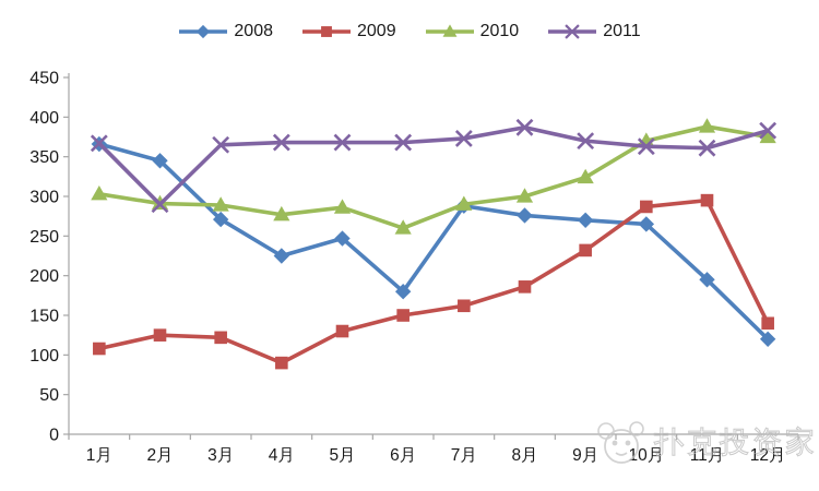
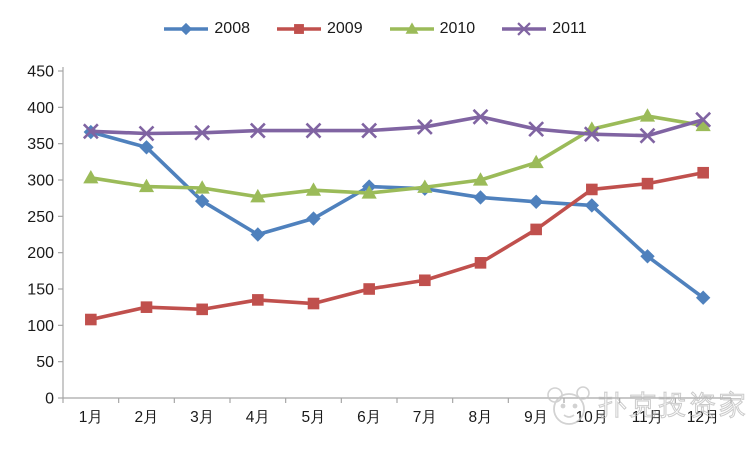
2011/2月: 290 -> 360
2009/4月: 90 -> 140
2008/6月: 180 -> 290
2010/6月: 260 -> 280
2008/12月: 120 -> 140
2009/12月: 140 -> 310
